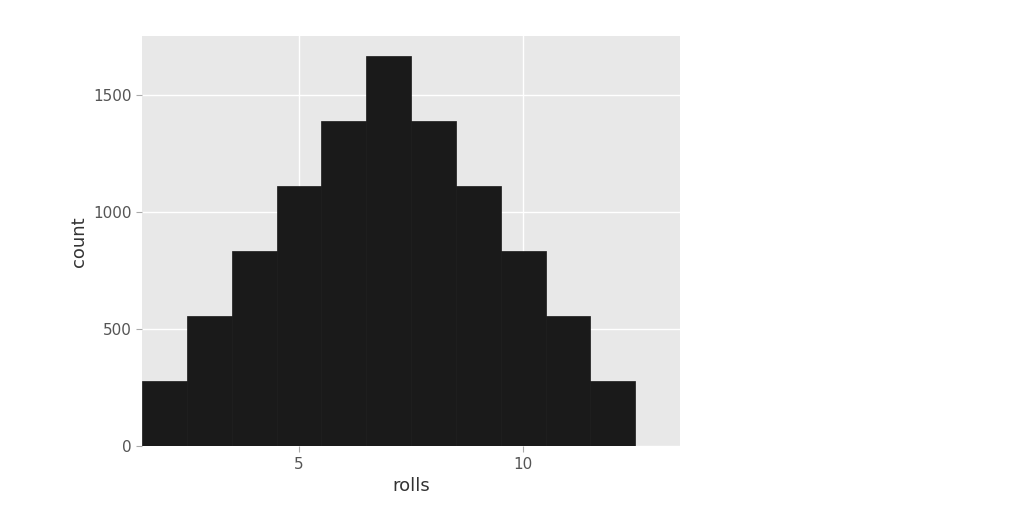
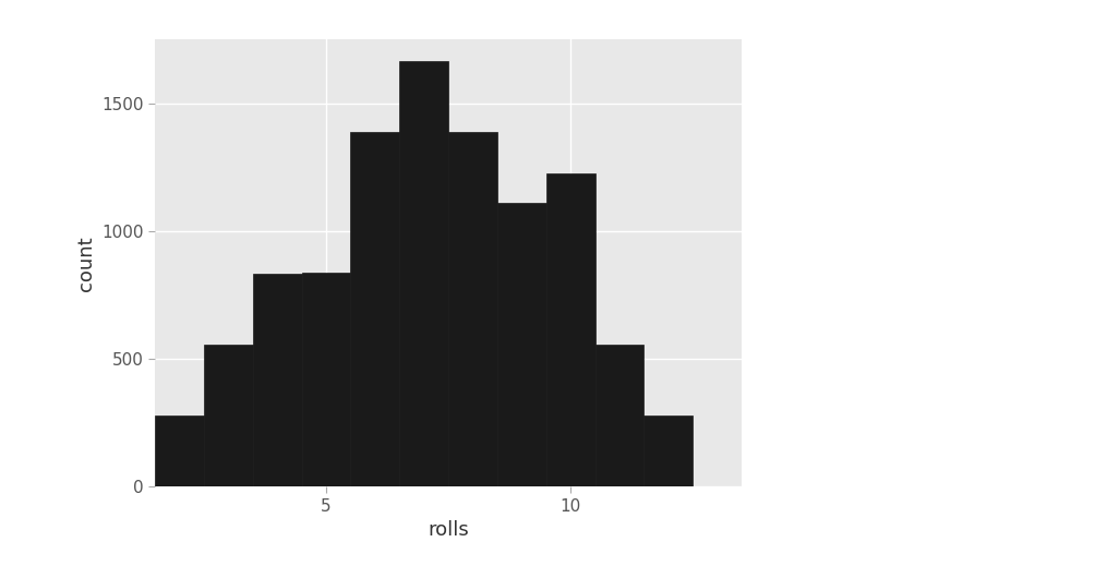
5: 1111 -> 840
10: 833 -> 1225
